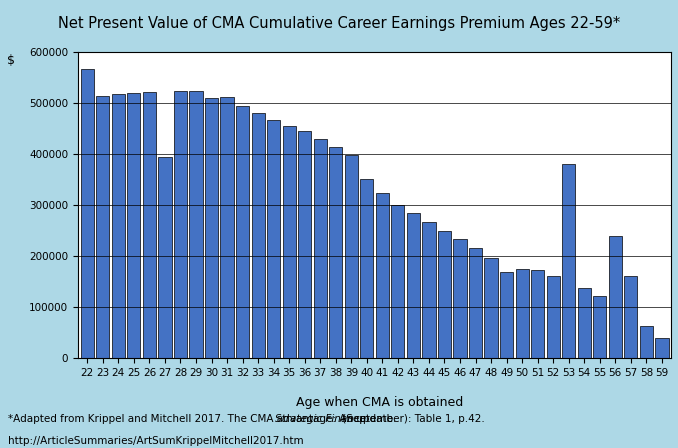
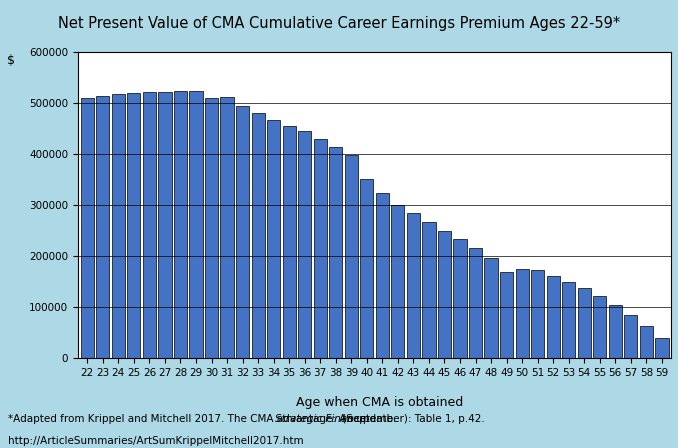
22: 566000 -> 510000
27: 394000 -> 520000
53: 380000 -> 150000
56: 240000 -> 104000
57: 162000 -> 85000
